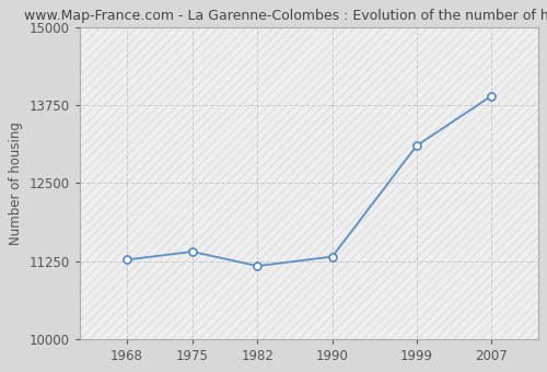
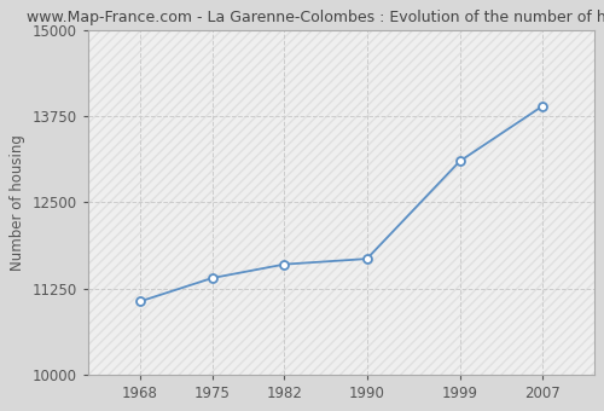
1968: 11270 -> 11060
1982: 11170 -> 11600
1990: 11320 -> 11680
